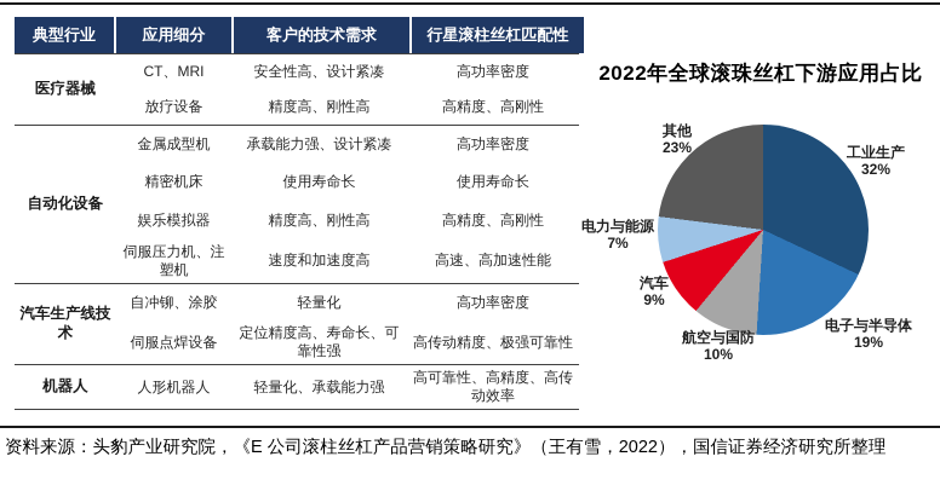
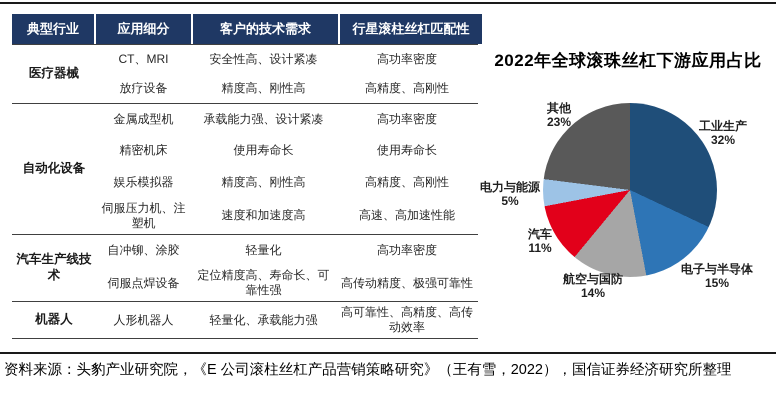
电子与半导体: 19% -> 15%
航空与国防: 10% -> 14%
汽车: 9% -> 11%
电力与能源: 7% -> 5%
